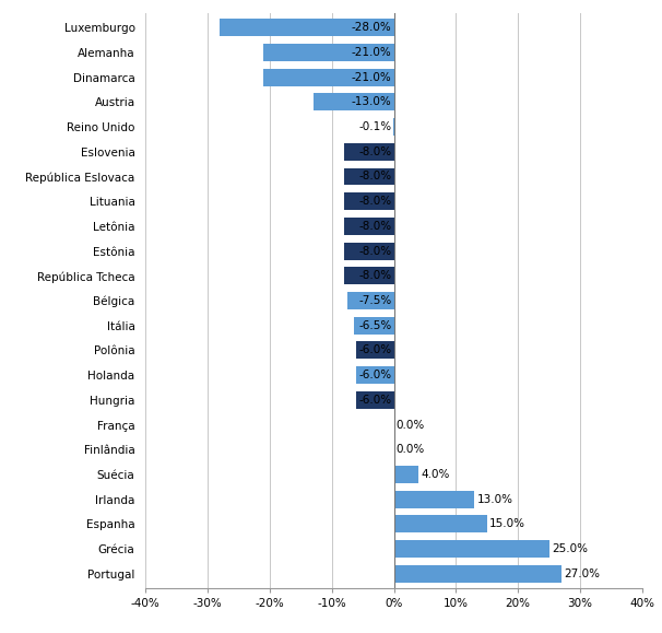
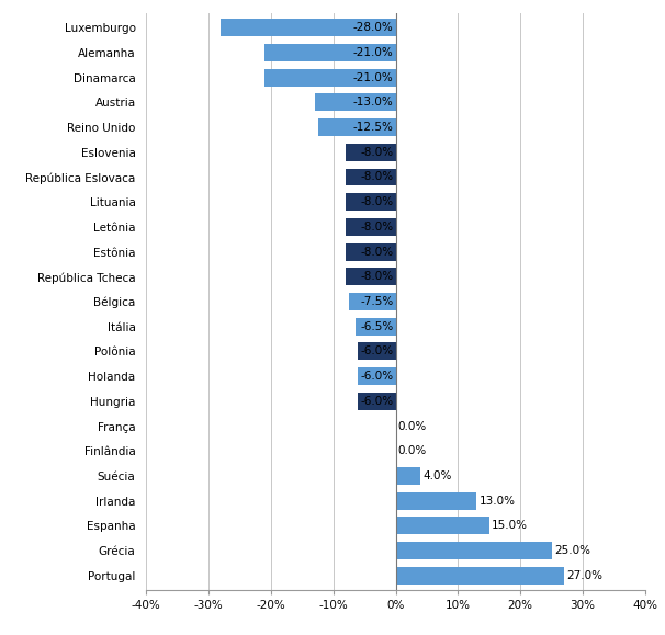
Reino Unido: -0.1% -> -12.5%
